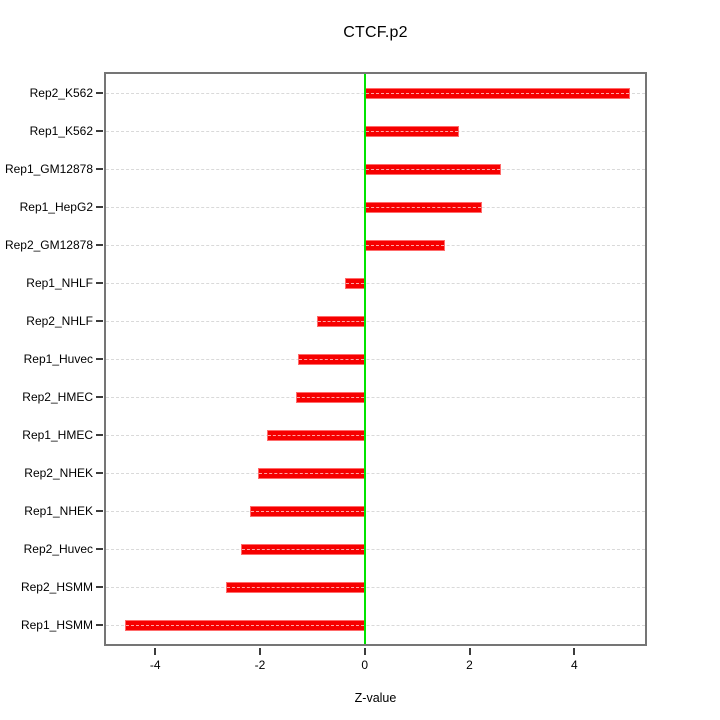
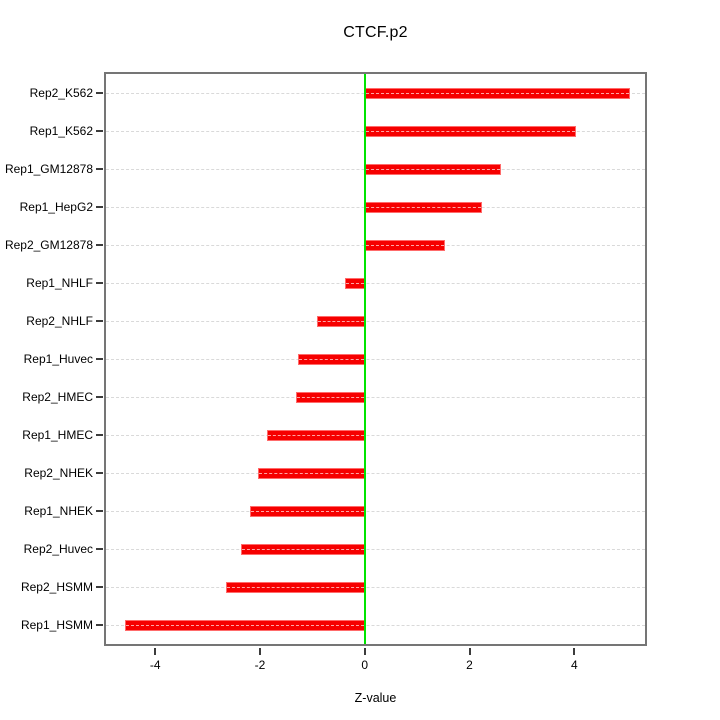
Rep1_K562: 1.8 -> 4.0
